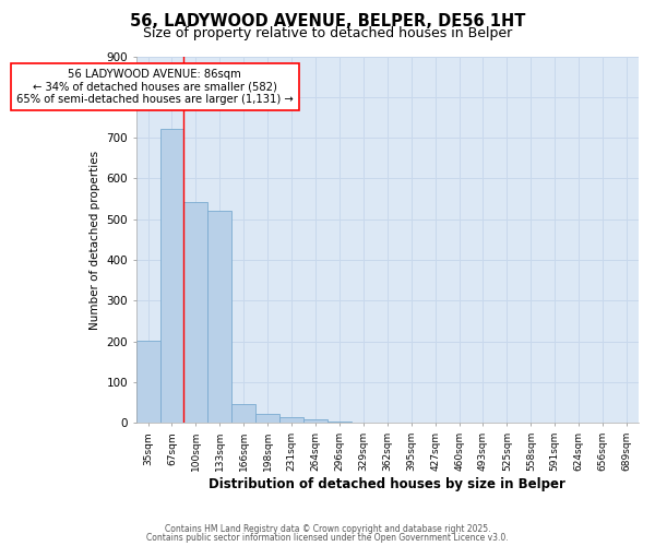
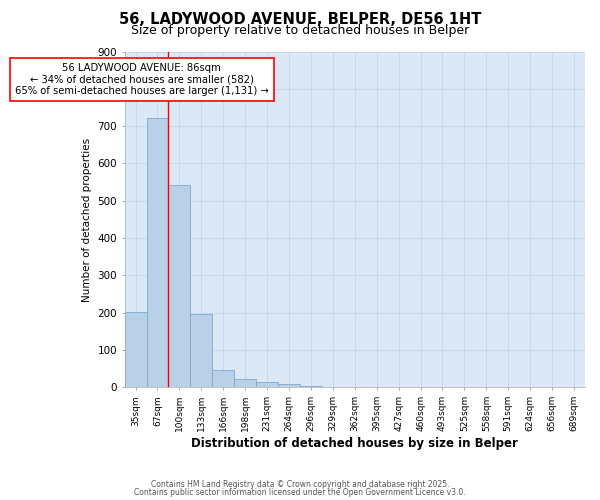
133sqm: 520 -> 198
